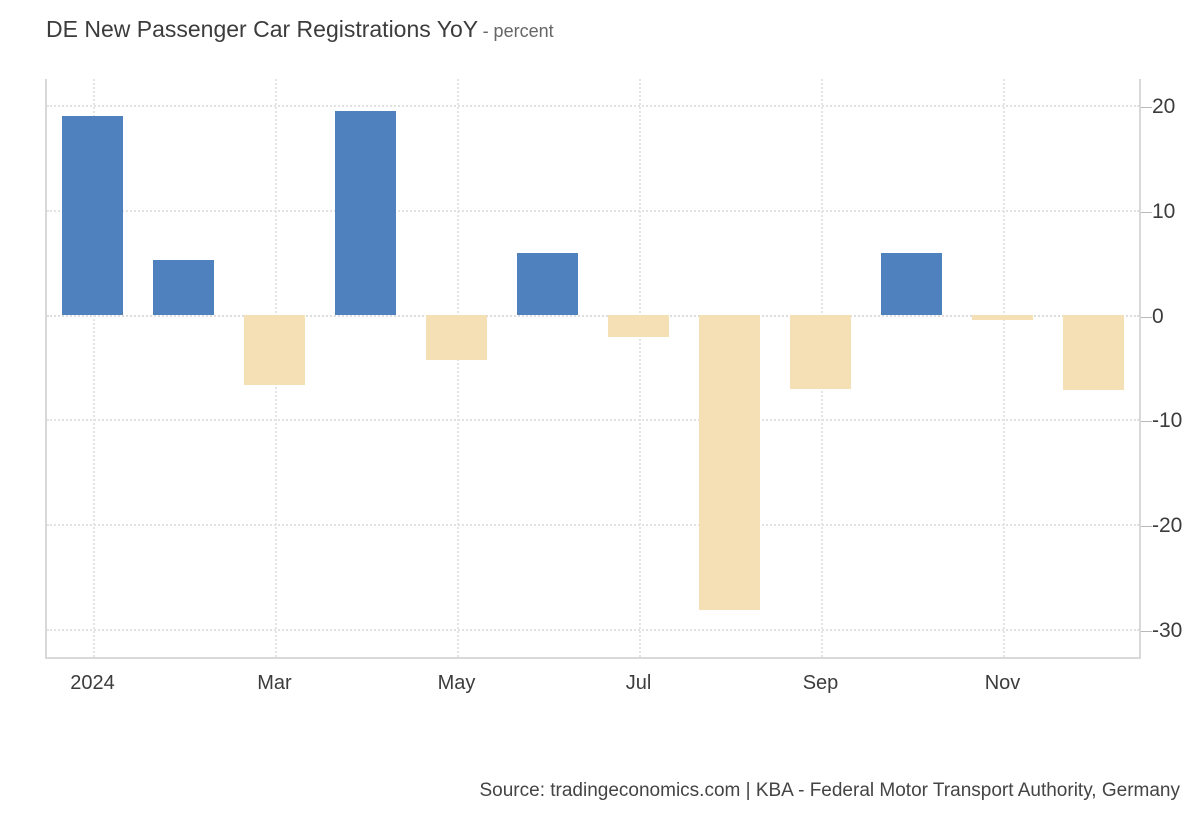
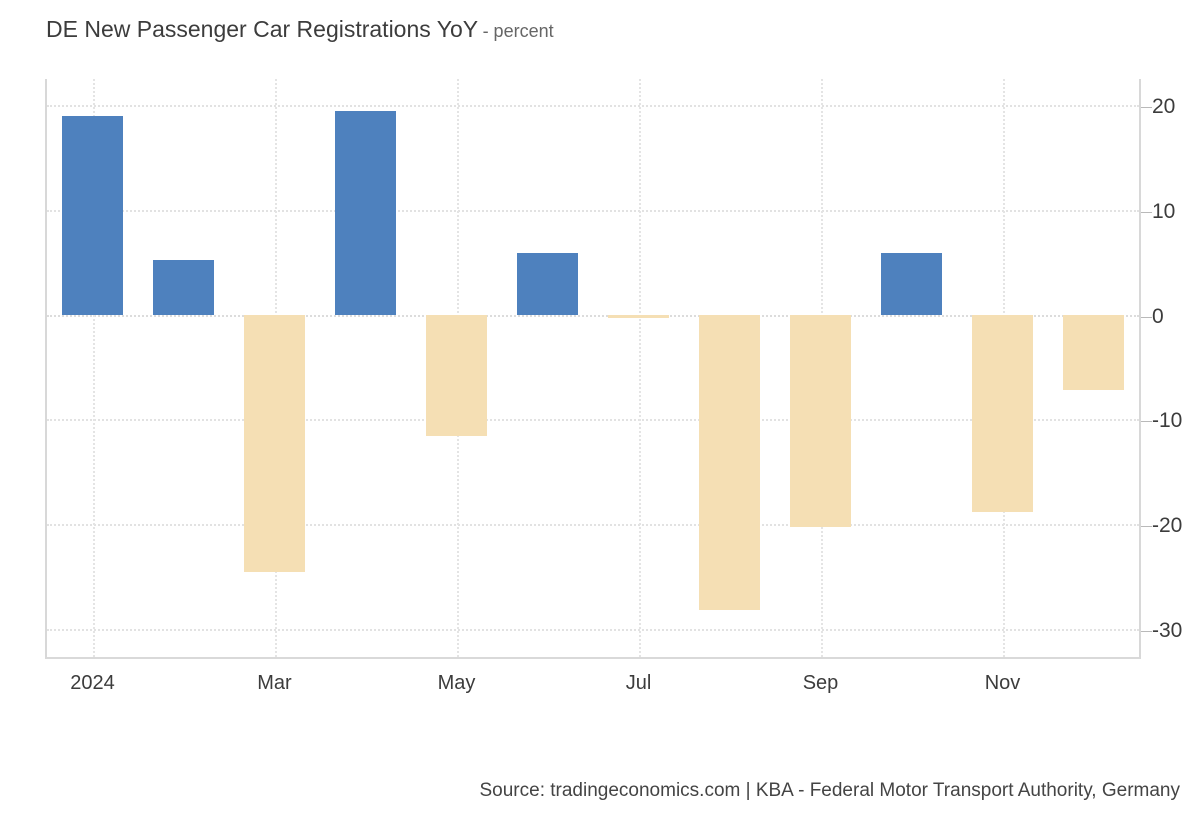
Mar: -6.7 -> -24.6
May: -4.3 -> -11.6
Jul: -2.1 -> -0.3
Sep: -7.1 -> -20.3
Nov: -0.5 -> -18.8
